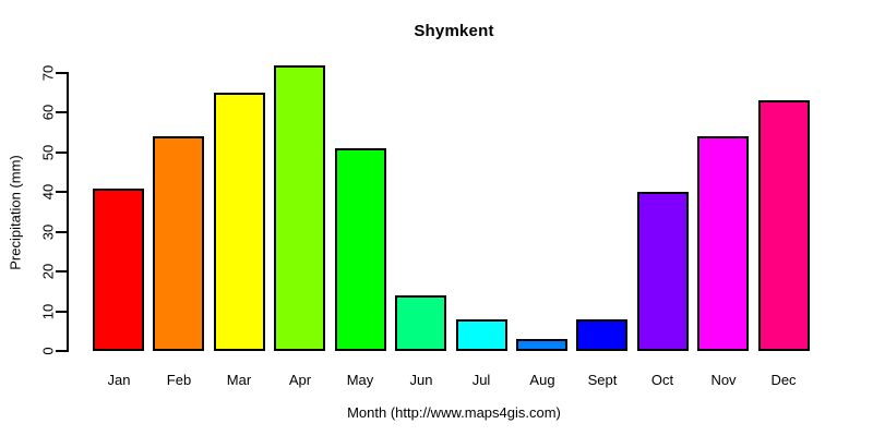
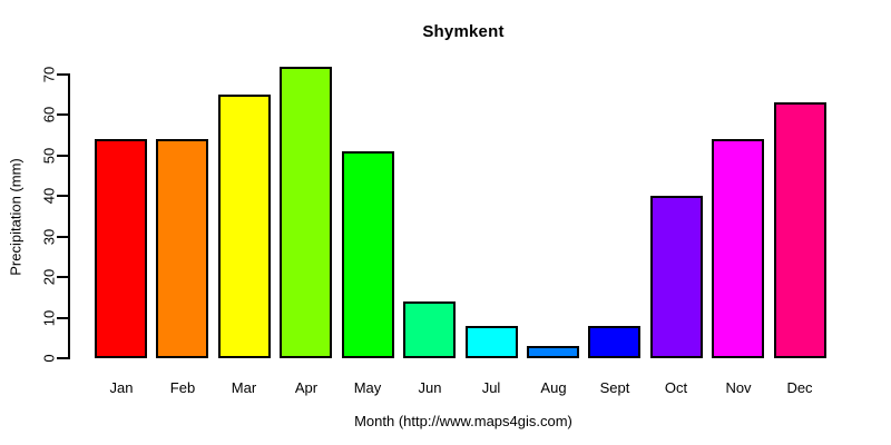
Jan: 41 -> 54
